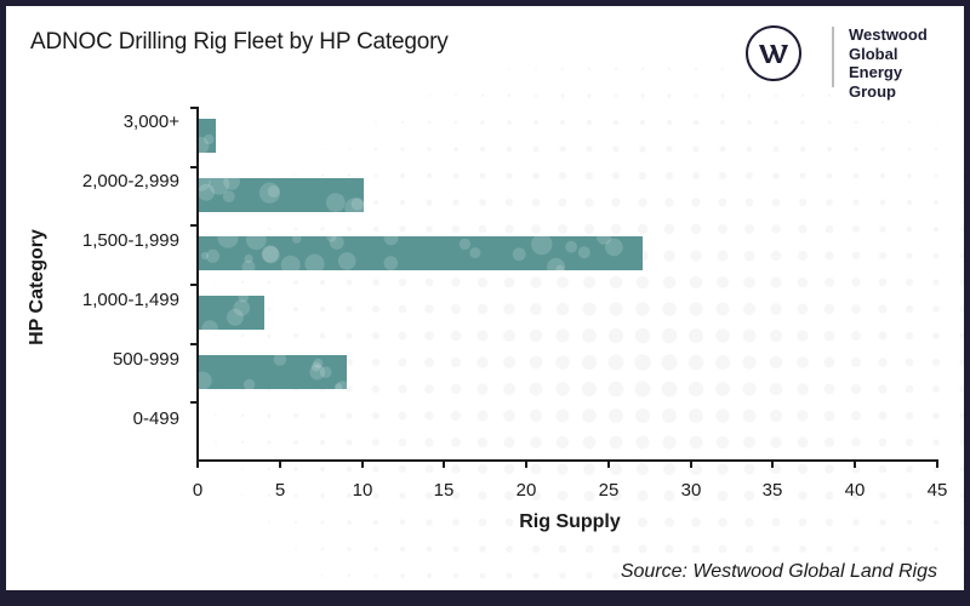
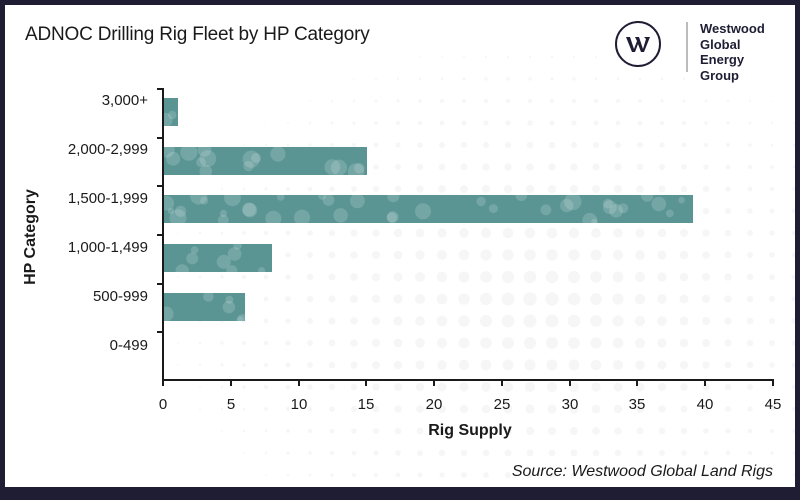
2,000-2,999: 10 -> 15
1,500-1,999: 27 -> 39
1,000-1,499: 4 -> 8
500-999: 9 -> 6
